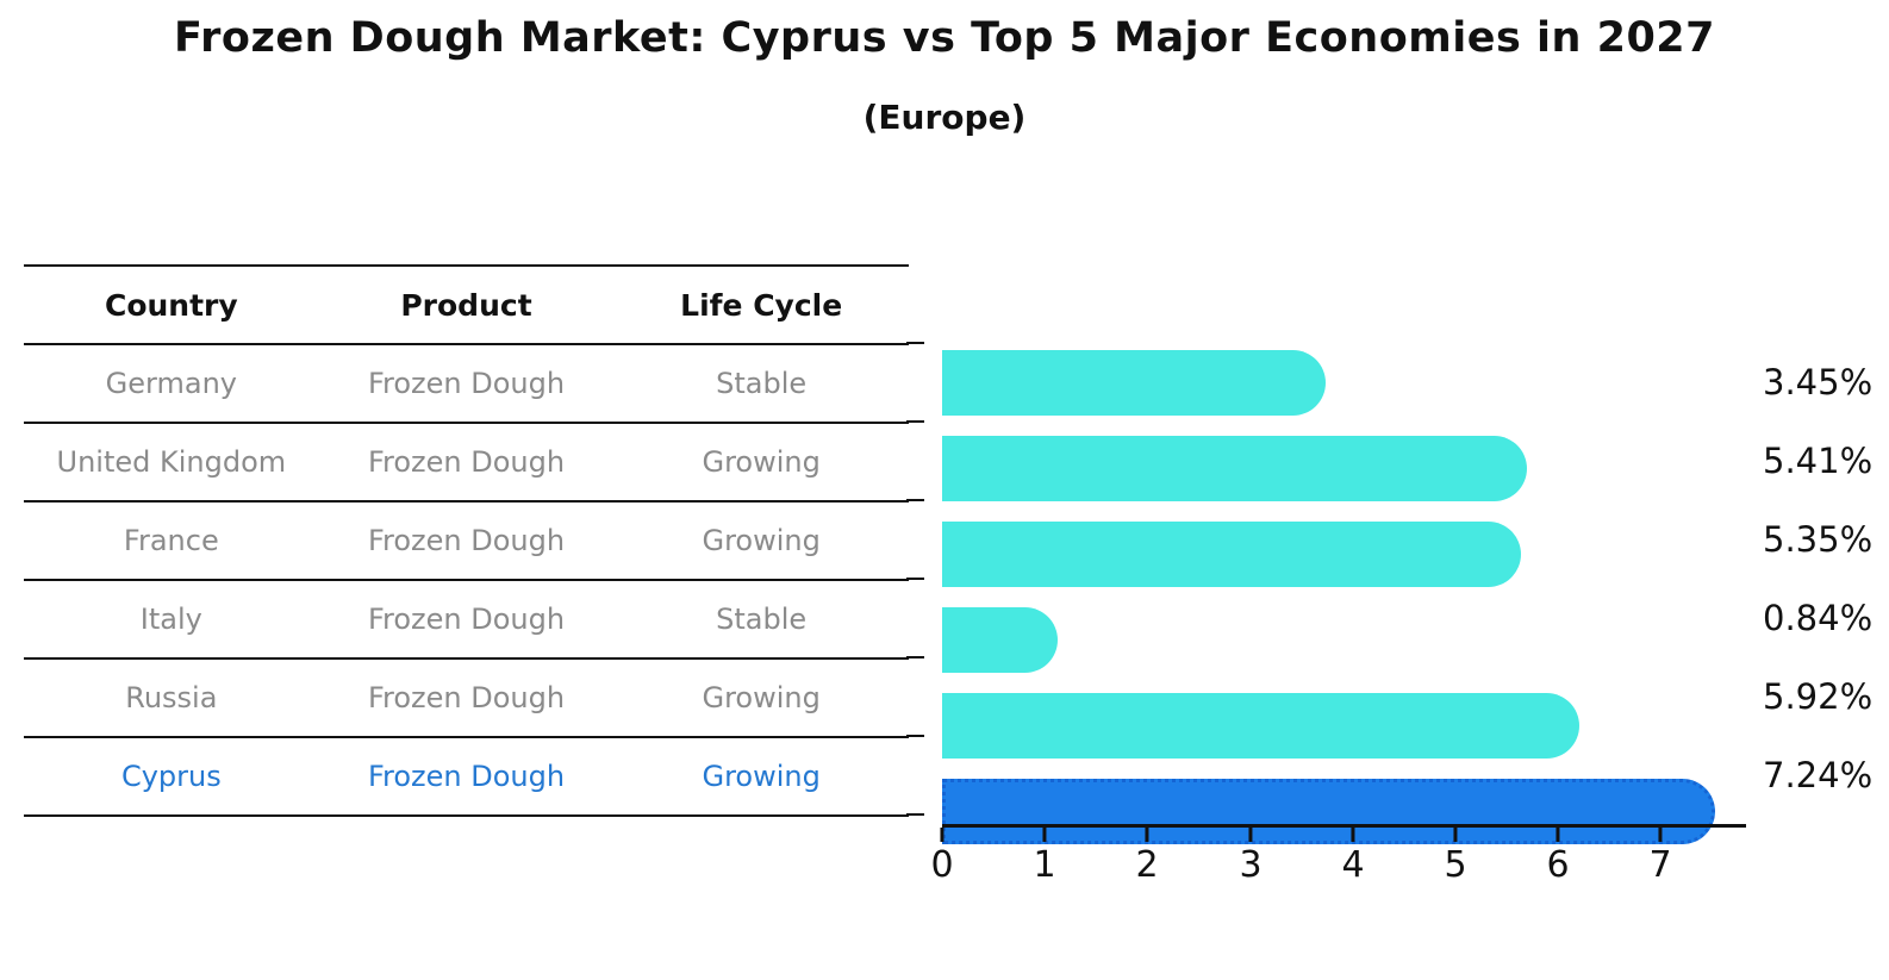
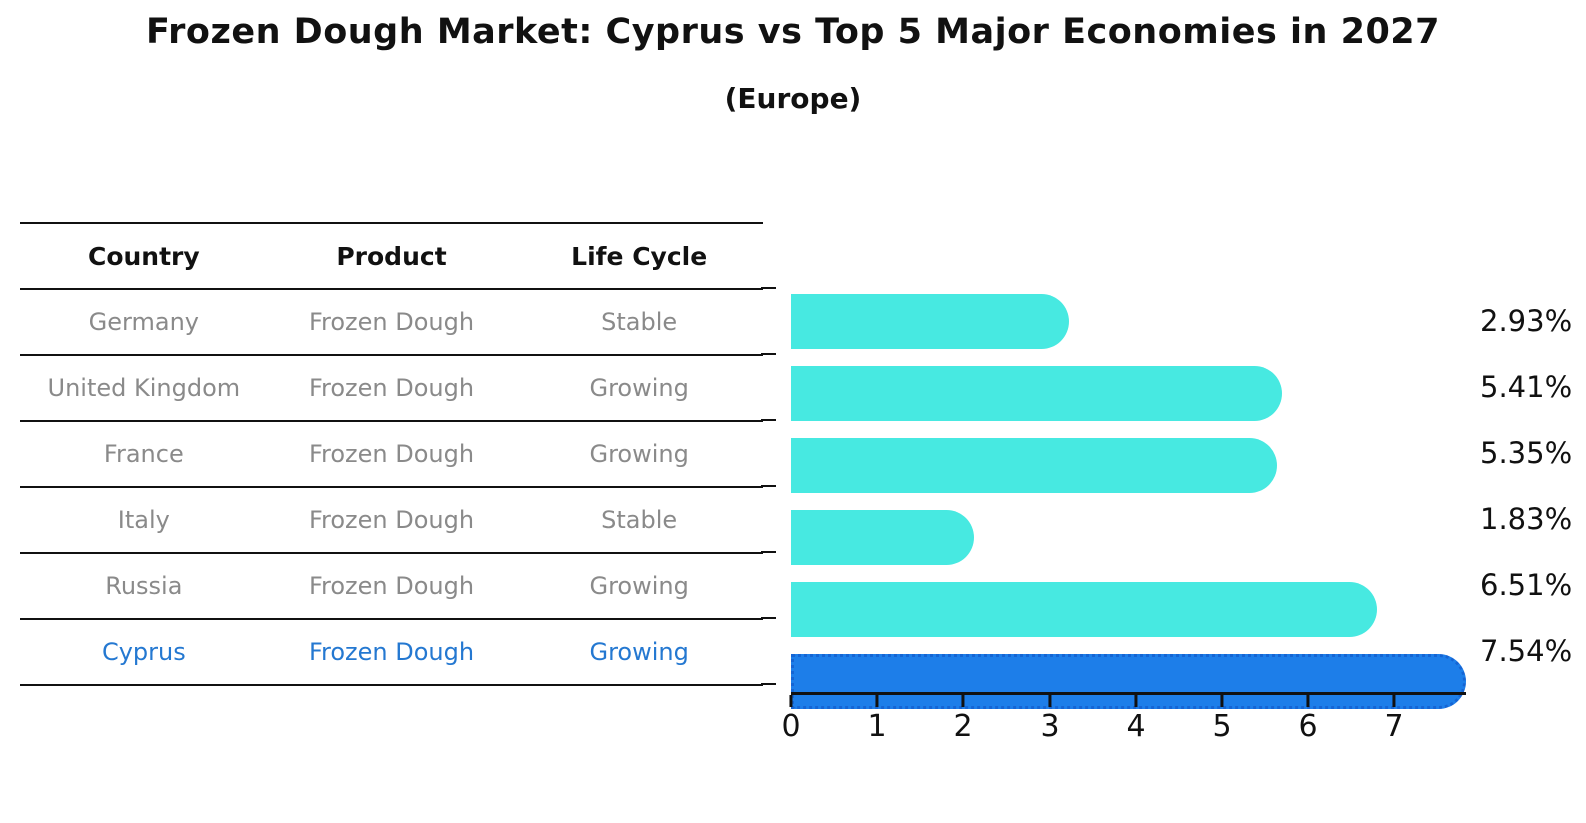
Germany: 3.45% -> 2.93%
Italy: 0.84% -> 1.83%
Russia: 5.92% -> 6.51%
Cyprus: 7.24% -> 7.54%
